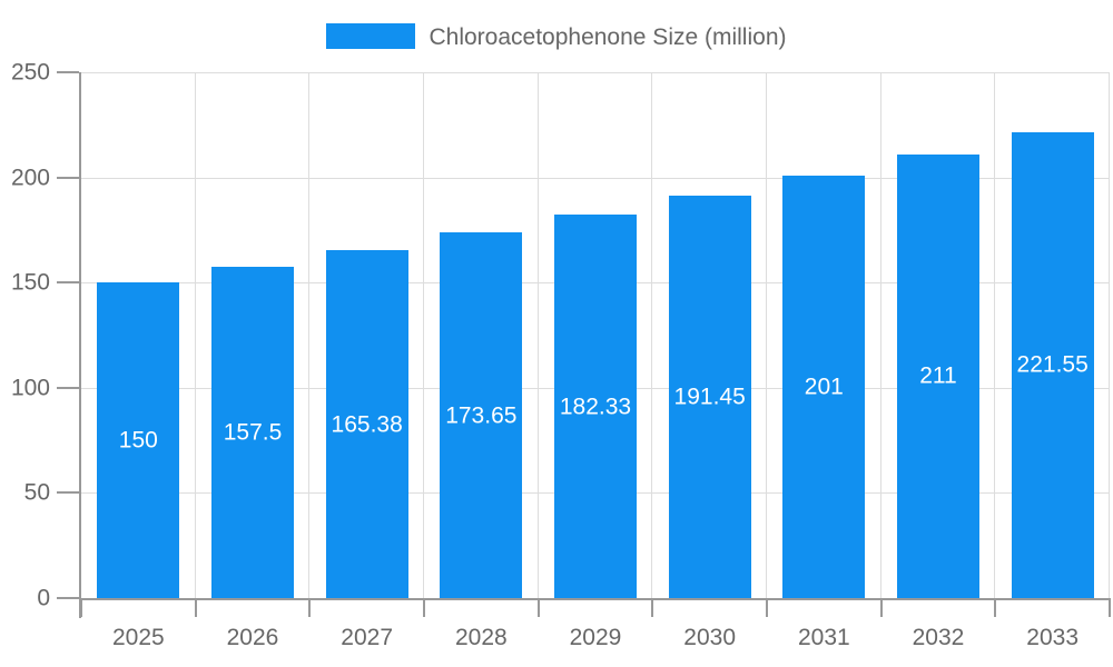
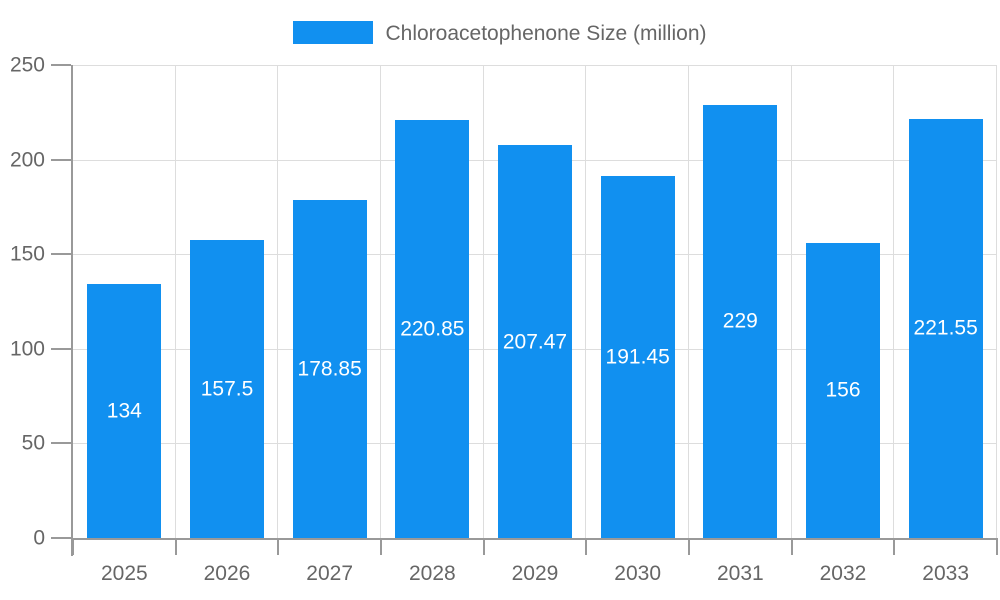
2025: 150 -> 134
2027: 165.38 -> 178.85
2028: 173.65 -> 220.85
2029: 182.33 -> 207.47
2031: 201 -> 229
2032: 211 -> 156
